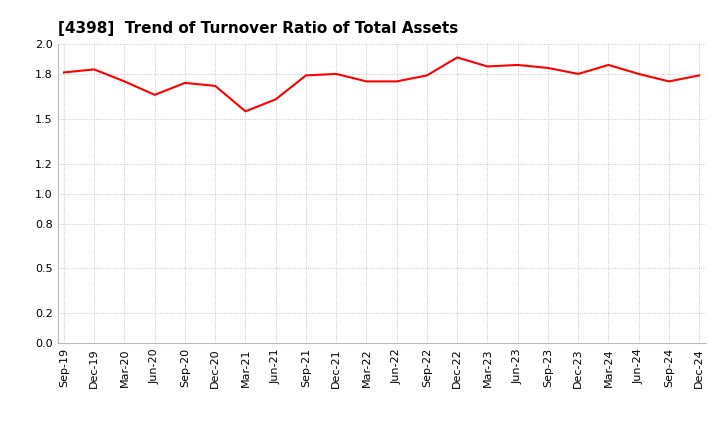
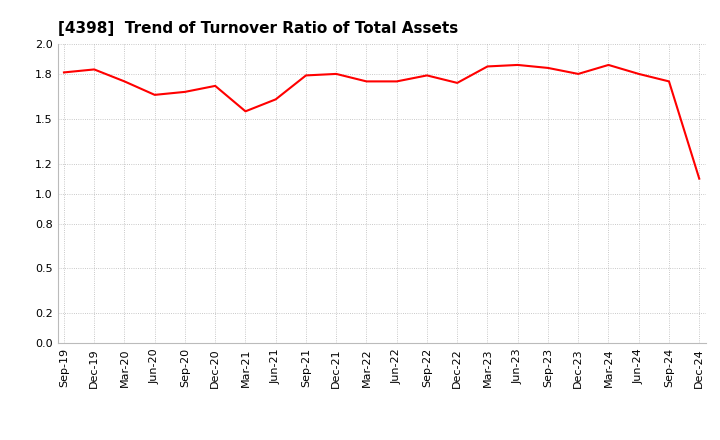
Sep-20: 1.74 -> 1.68
Dec-22: 1.91 -> 1.74
Dec-24: 1.79 -> 1.10
